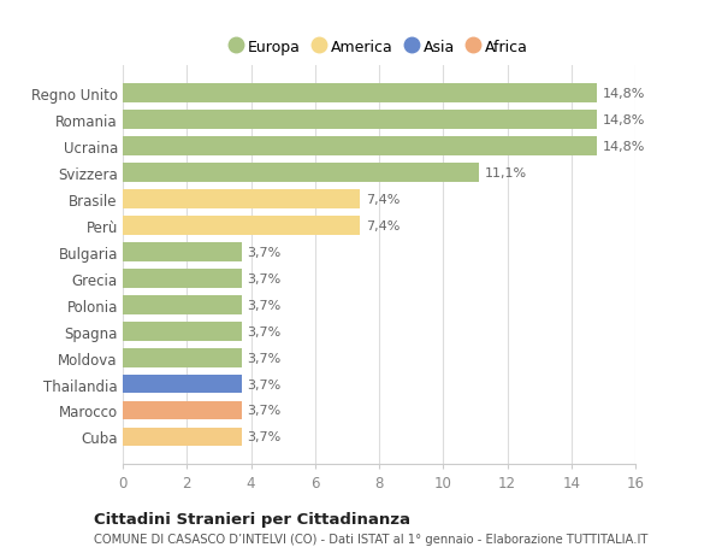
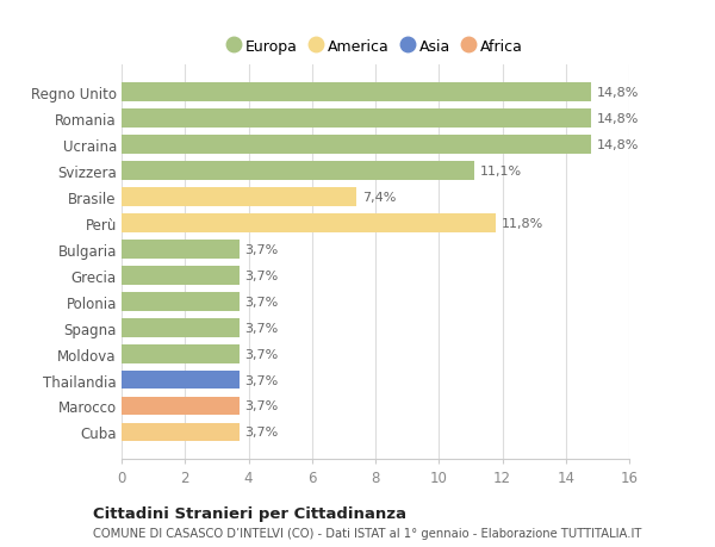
Perù: 7,4% -> 11,8%
